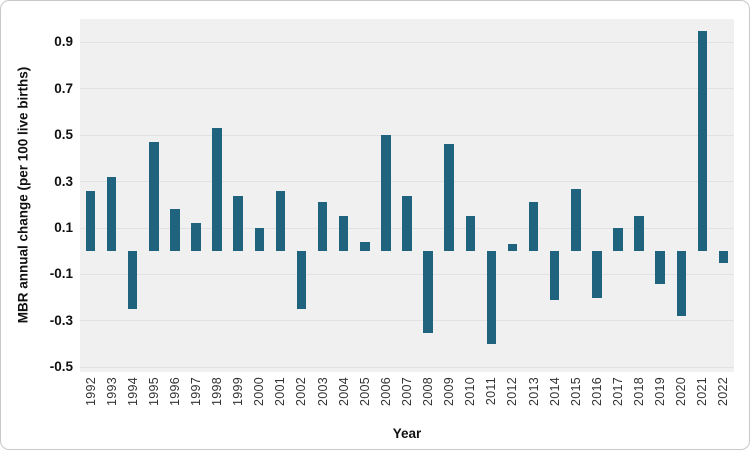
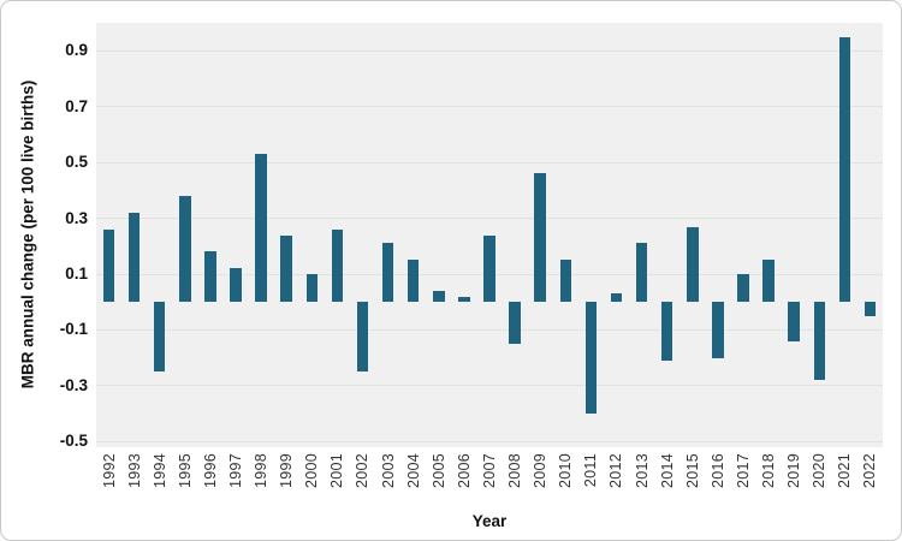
1995: 0.47 -> 0.38
2006: 0.50 -> 0.02
2008: -0.35 -> -0.15
